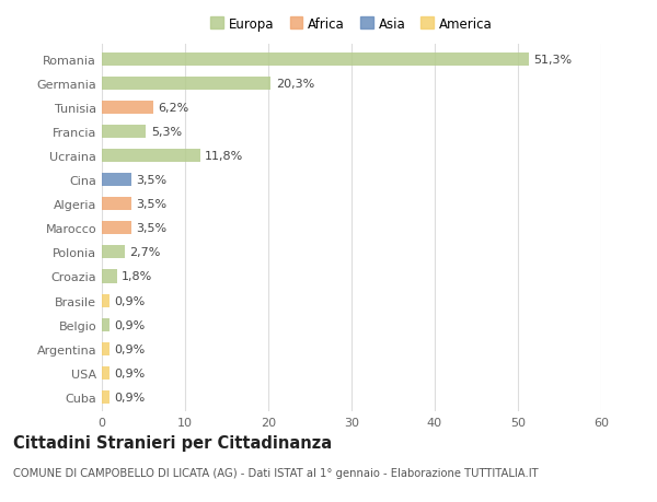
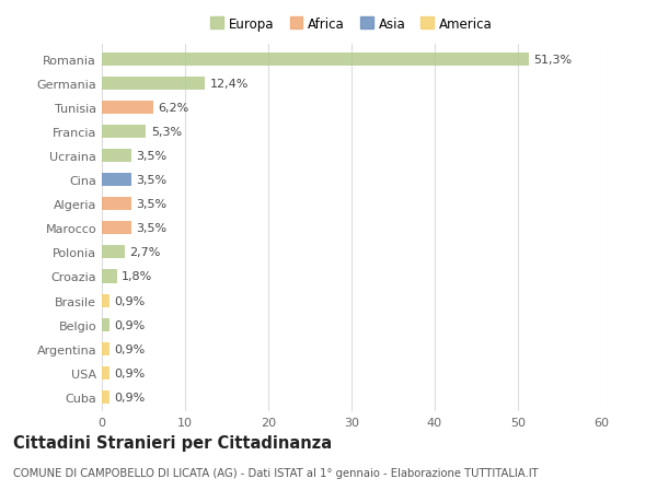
Germania: 20,3% -> 12,4%
Ucraina: 11,8% -> 3,5%
